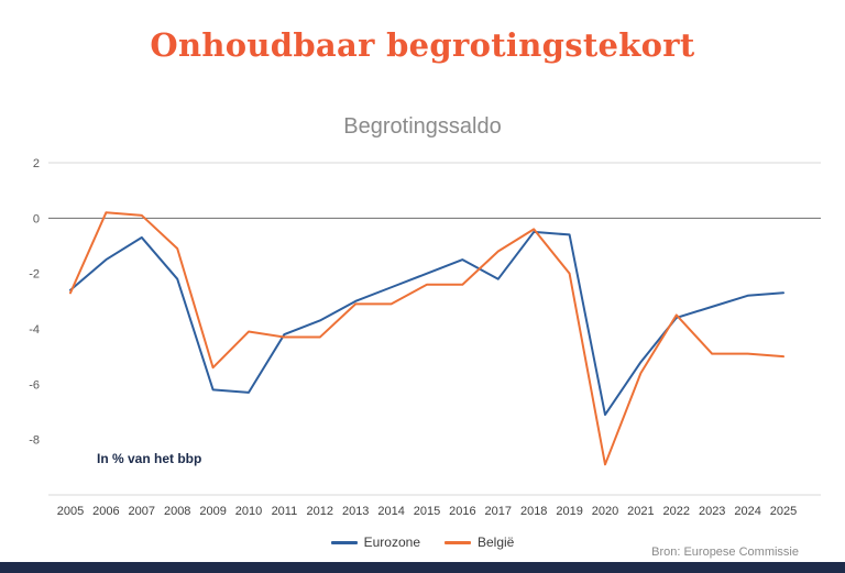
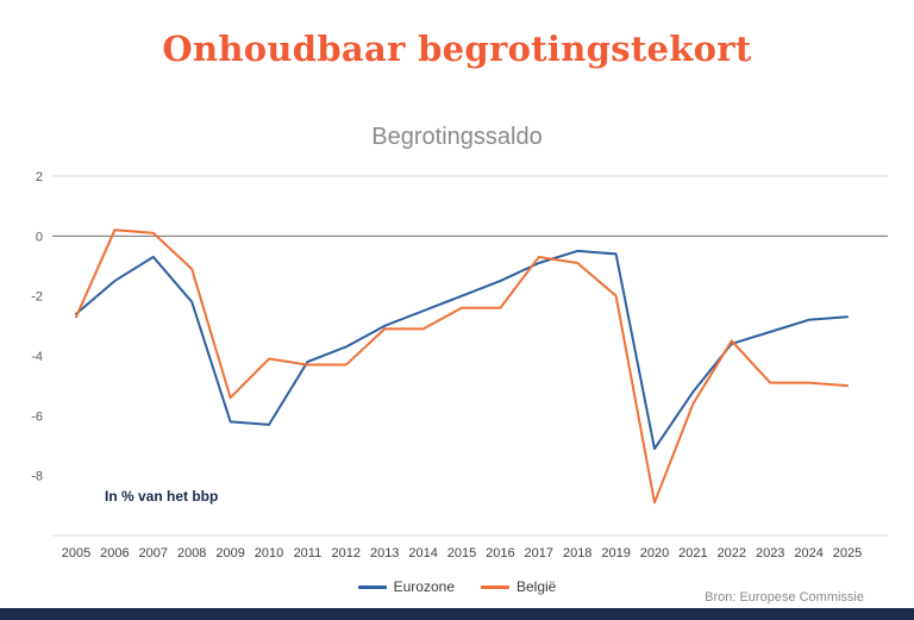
Eurozone/2017: -2.2 -> -0.9
België/2017: -1.2 -> -0.7
België/2018: -0.4 -> -0.9
